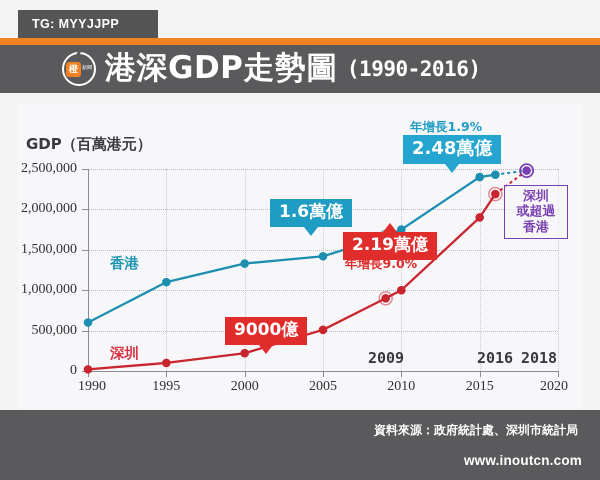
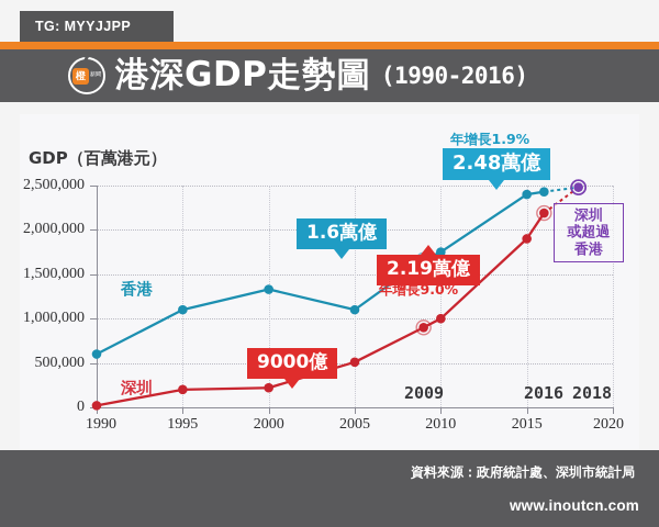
深圳/1995: 100000 -> 200000
香港/2005: 1400000 -> 1100000
